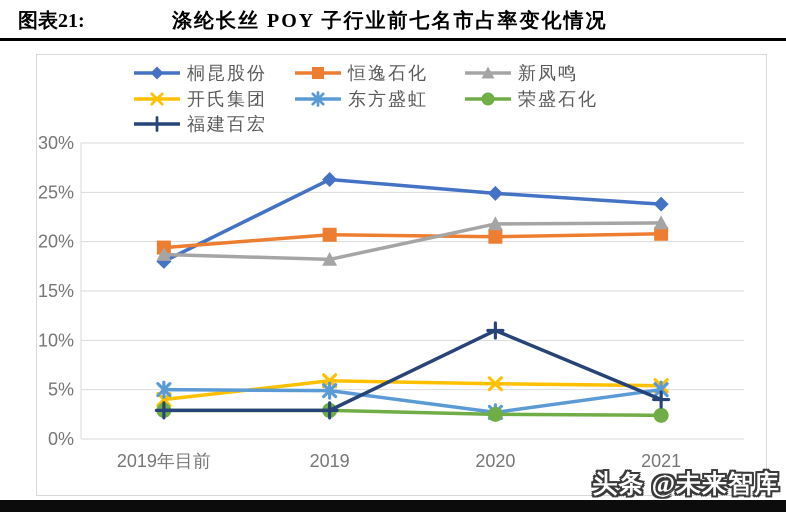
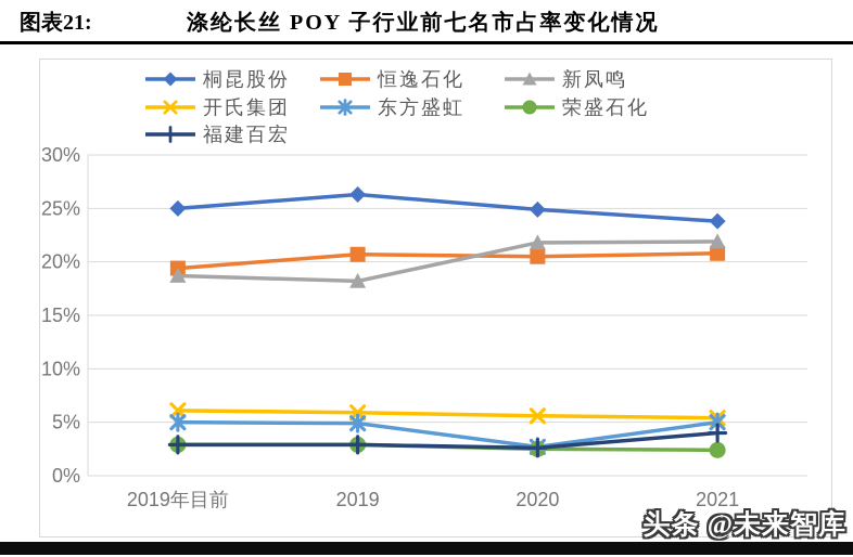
桐昆股份/2019年目前: 18% -> 25%
开氏集团/2019年目前: 4% -> 6%
福建百宏/2020: 11% -> 3%
